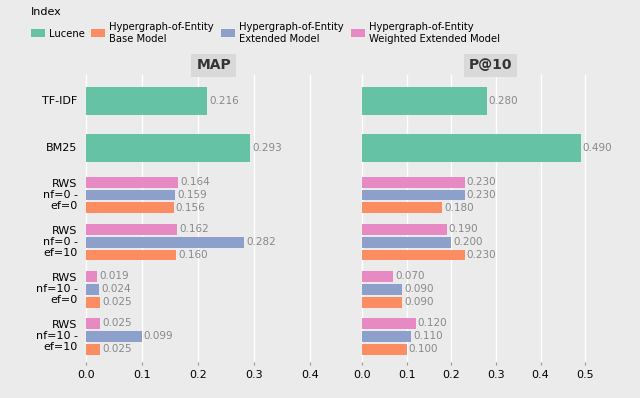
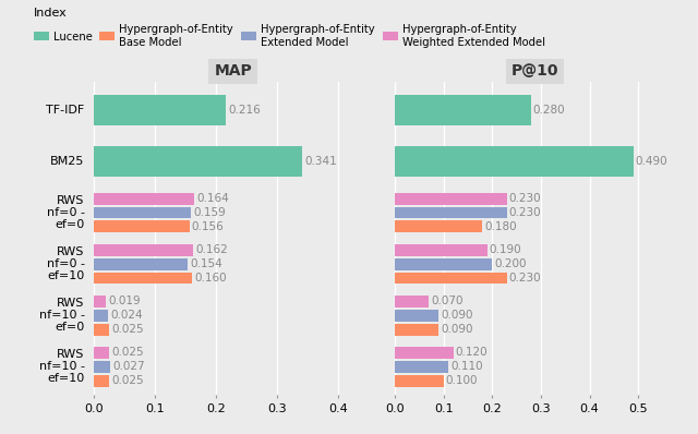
MAP/BM25: 0.293 -> 0.341
MAP/RWS nf=0 - ef=10: 0.282 -> 0.154
MAP/RWS nf=10 - ef=10: 0.099 -> 0.027
